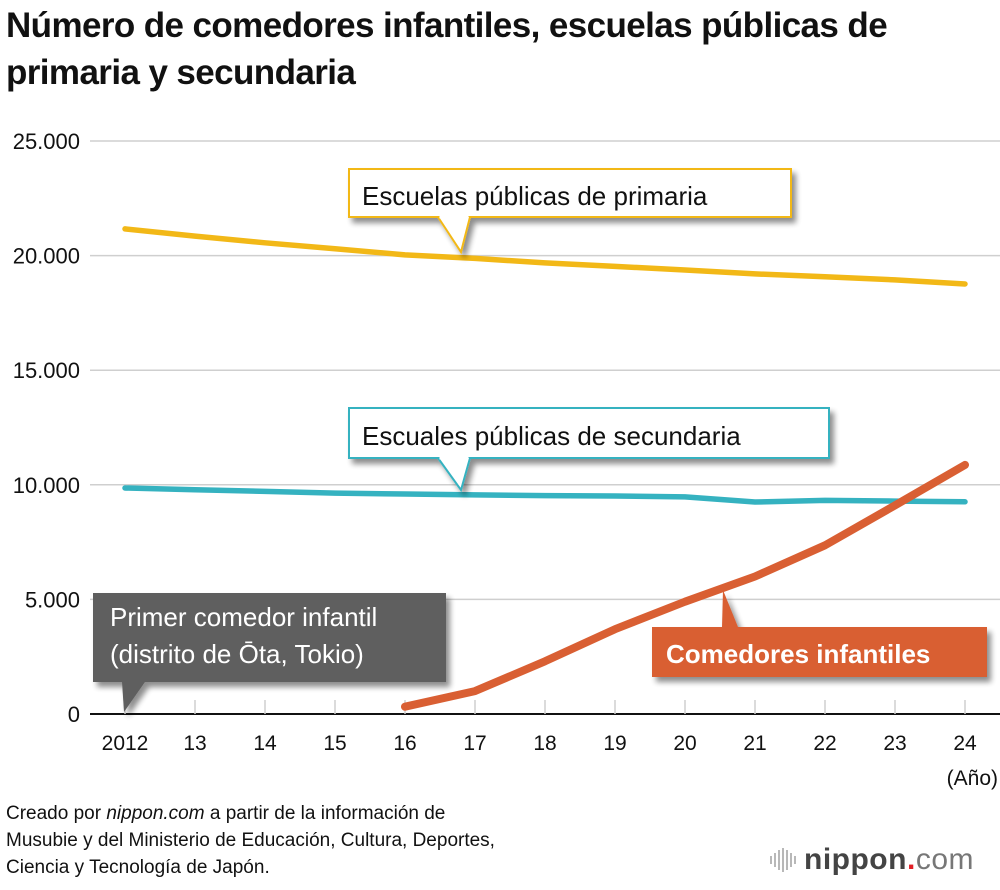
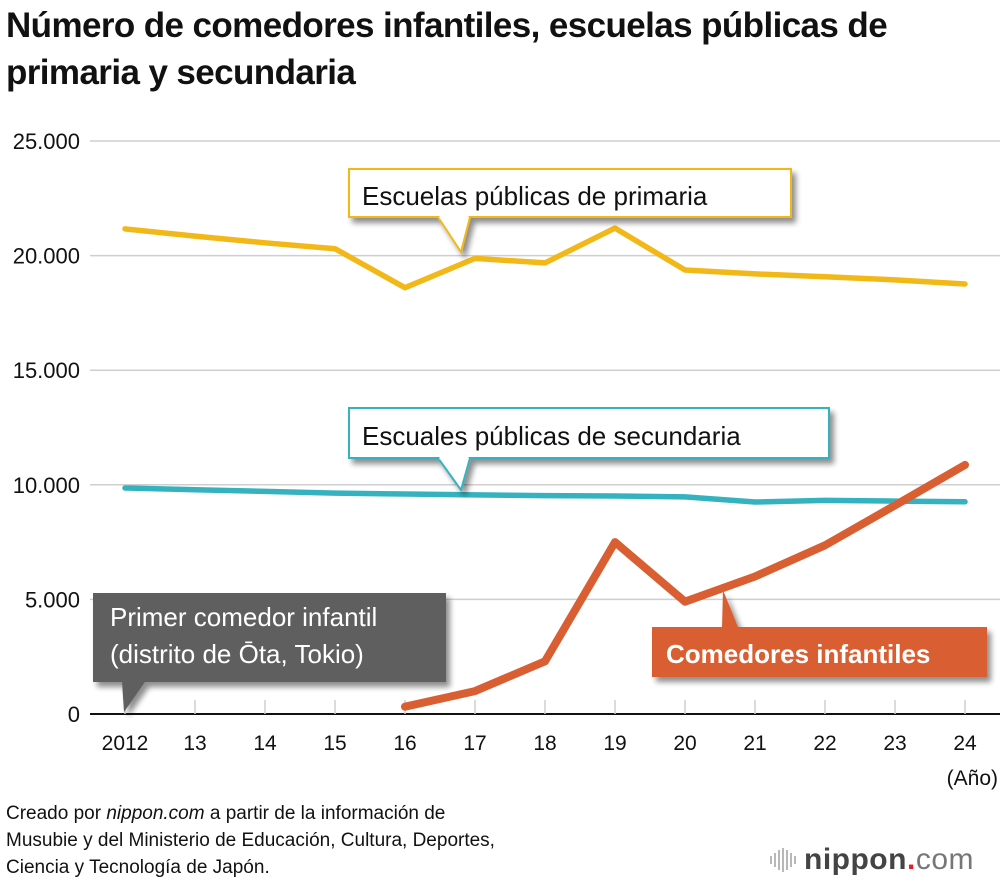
Escuelas públicas de primaria/16: 20000 -> 18600
Escuelas públicas de primaria/19: 19500 -> 21200
Comedores infantiles/19: 3700 -> 7500
